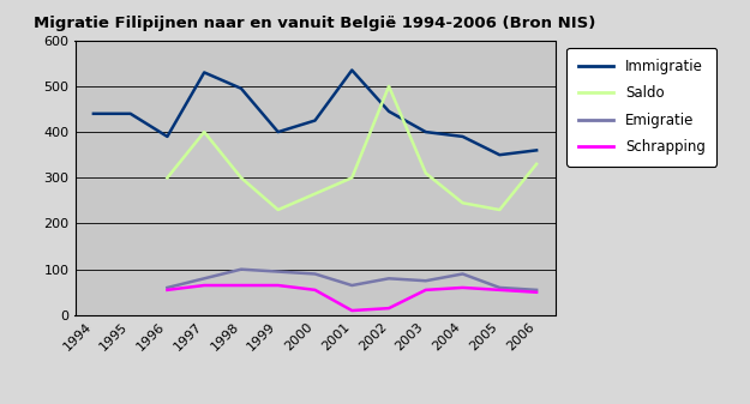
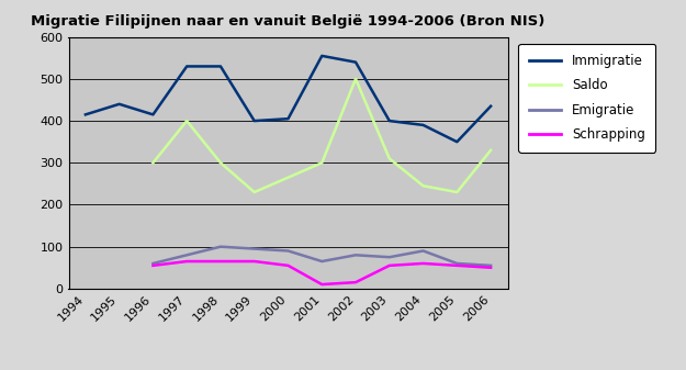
Immigratie/1994: 440 -> 415
Immigratie/1996: 390 -> 415
Immigratie/1998: 495 -> 530
Immigratie/2000: 425 -> 405
Immigratie/2001: 535 -> 555
Immigratie/2002: 445 -> 540
Immigratie/2006: 360 -> 435
